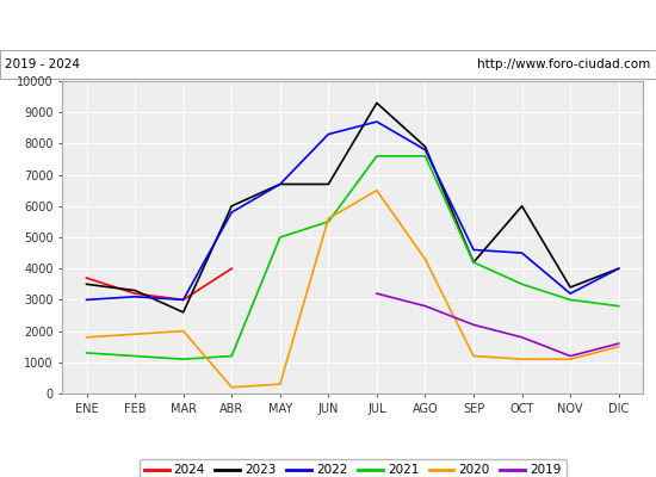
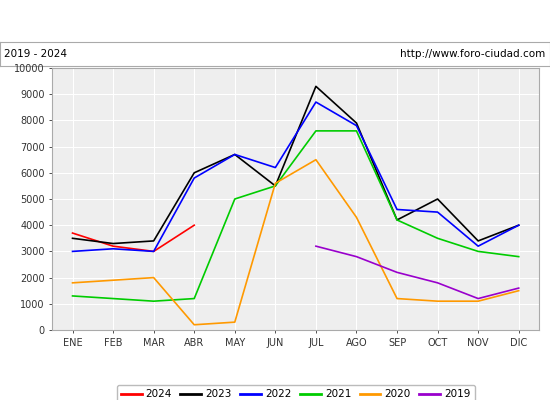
2023/MAR: 2600 -> 3400
2023/JUN: 6700 -> 5500
2022/JUN: 8300 -> 6200
2023/OCT: 6000 -> 5000
